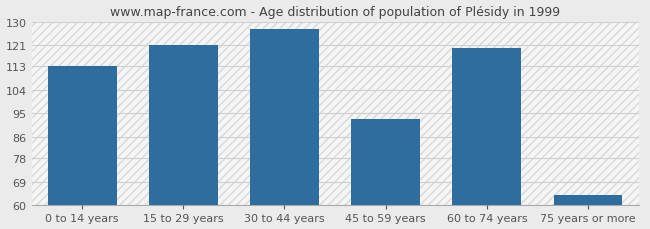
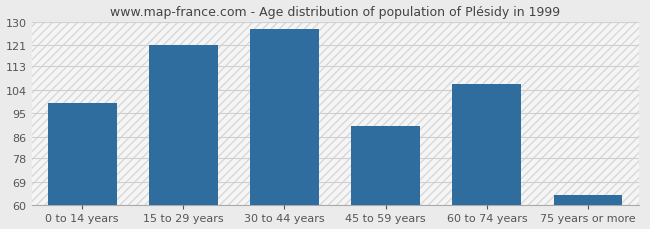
0 to 14 years: 113 -> 99
45 to 59 years: 93 -> 90
60 to 74 years: 120 -> 106
